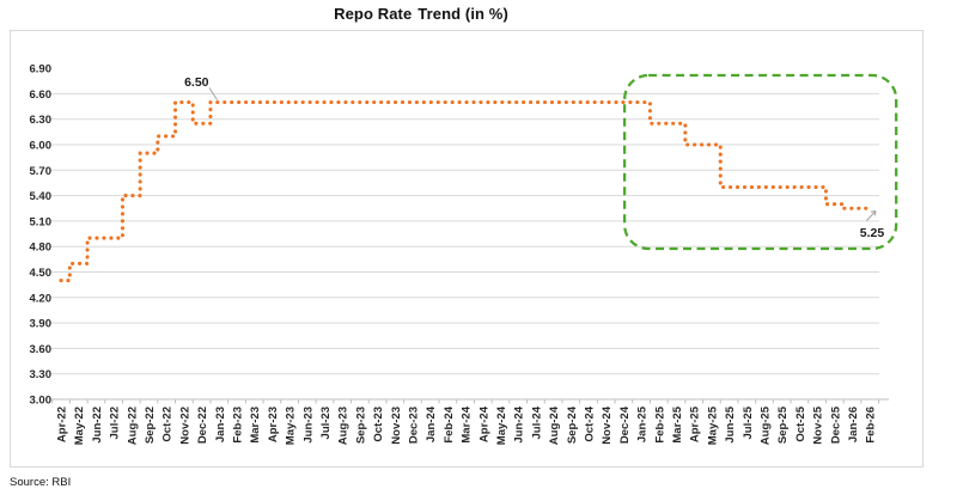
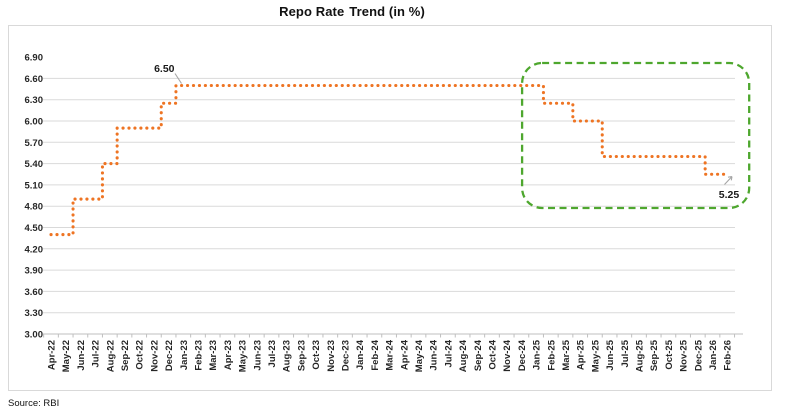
May-22: 4.6 -> 4.4
Oct-22: 6.1 -> 5.9
Nov-22: 6.5 -> 5.9
Dec-25: 5.3 -> 5.5
